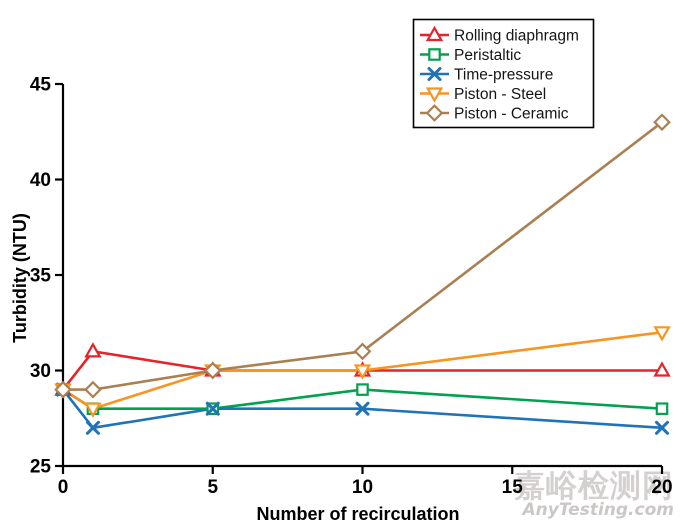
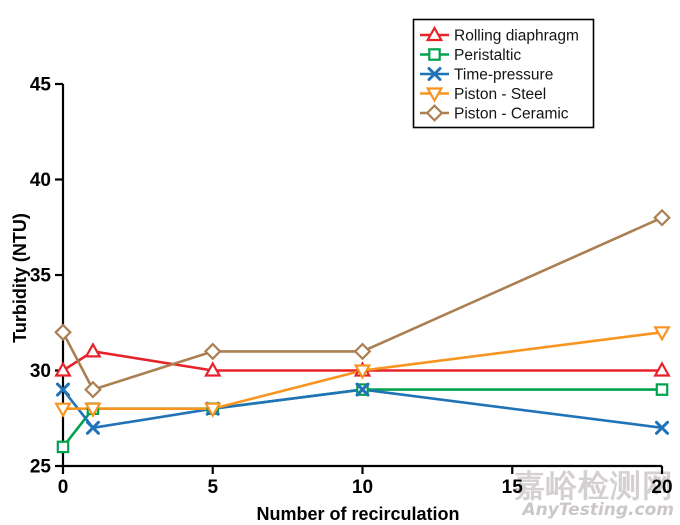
Rolling diaphragm/0: 29 -> 30
Peristaltic/0: 29 -> 26
Piston - Steel/0: 29 -> 28
Piston - Ceramic/0: 29 -> 32
Piston - Steel/5: 30 -> 28
Piston - Ceramic/5: 30 -> 31
Time-pressure/10: 28 -> 29
Peristaltic/20: 28 -> 29
Piston - Ceramic/20: 43 -> 38
